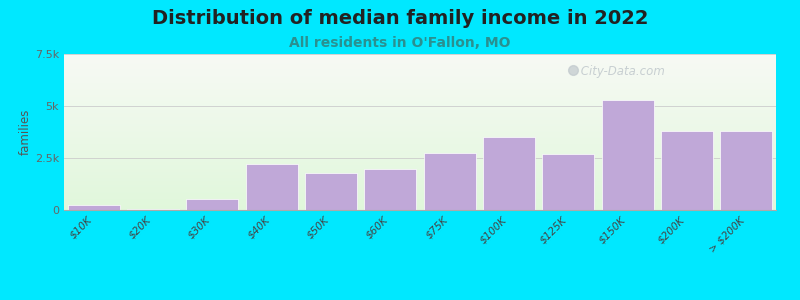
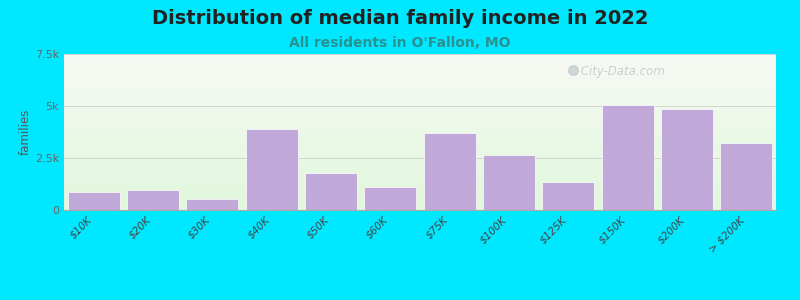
$10K: 0.25k -> 0.85k
$20K: 0.05k -> 0.95k
$40K: 2.20k -> 3.90k
$60K: 1.95k -> 1.10k
$75K: 2.75k -> 3.70k
$100K: 3.50k -> 2.65k
$125K: 2.70k -> 1.35k
$150K: 5.30k -> 5.05k
$200K: 3.80k -> 4.85k
> $200K: 3.80k -> 3.20k
